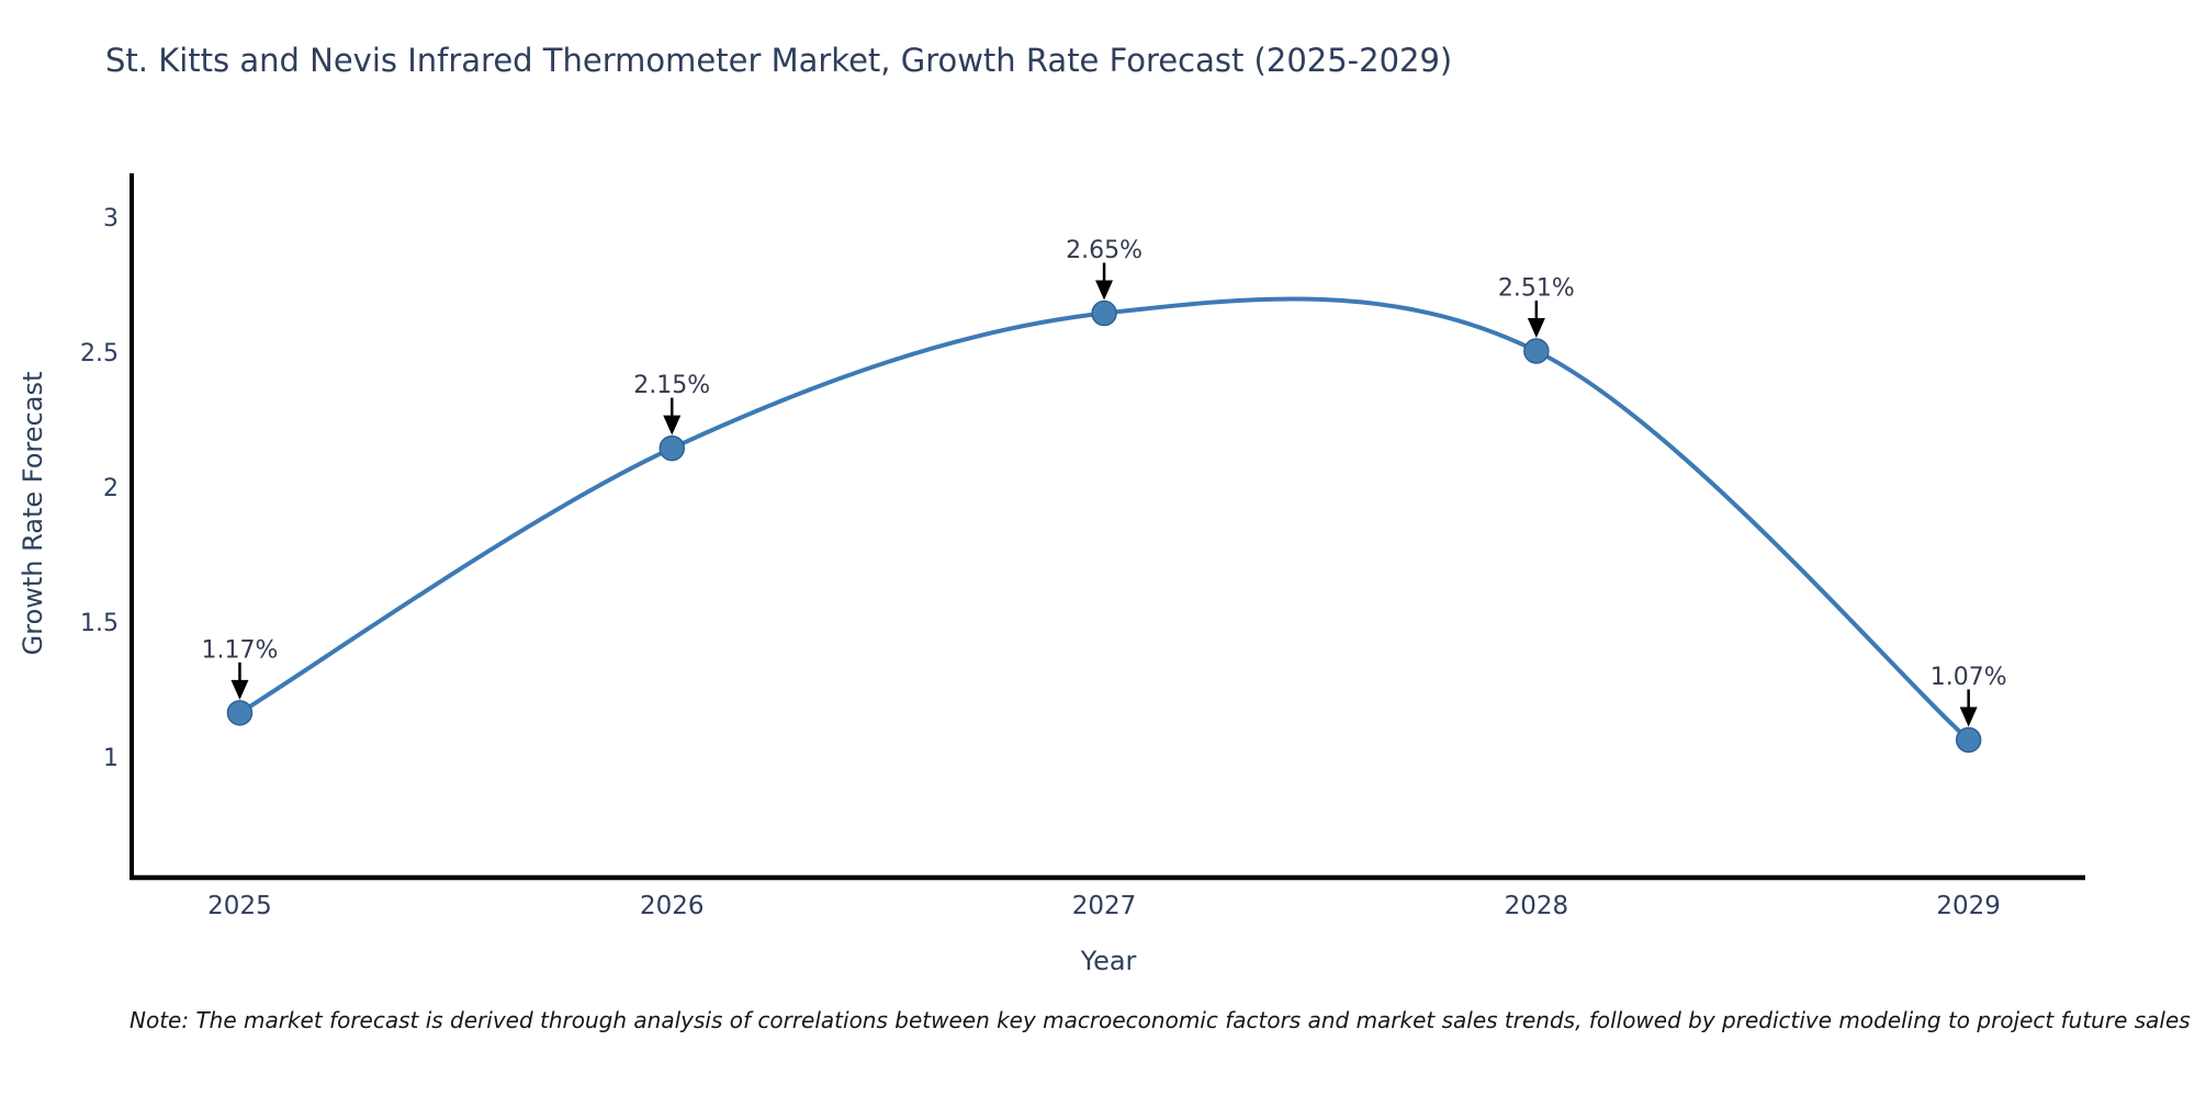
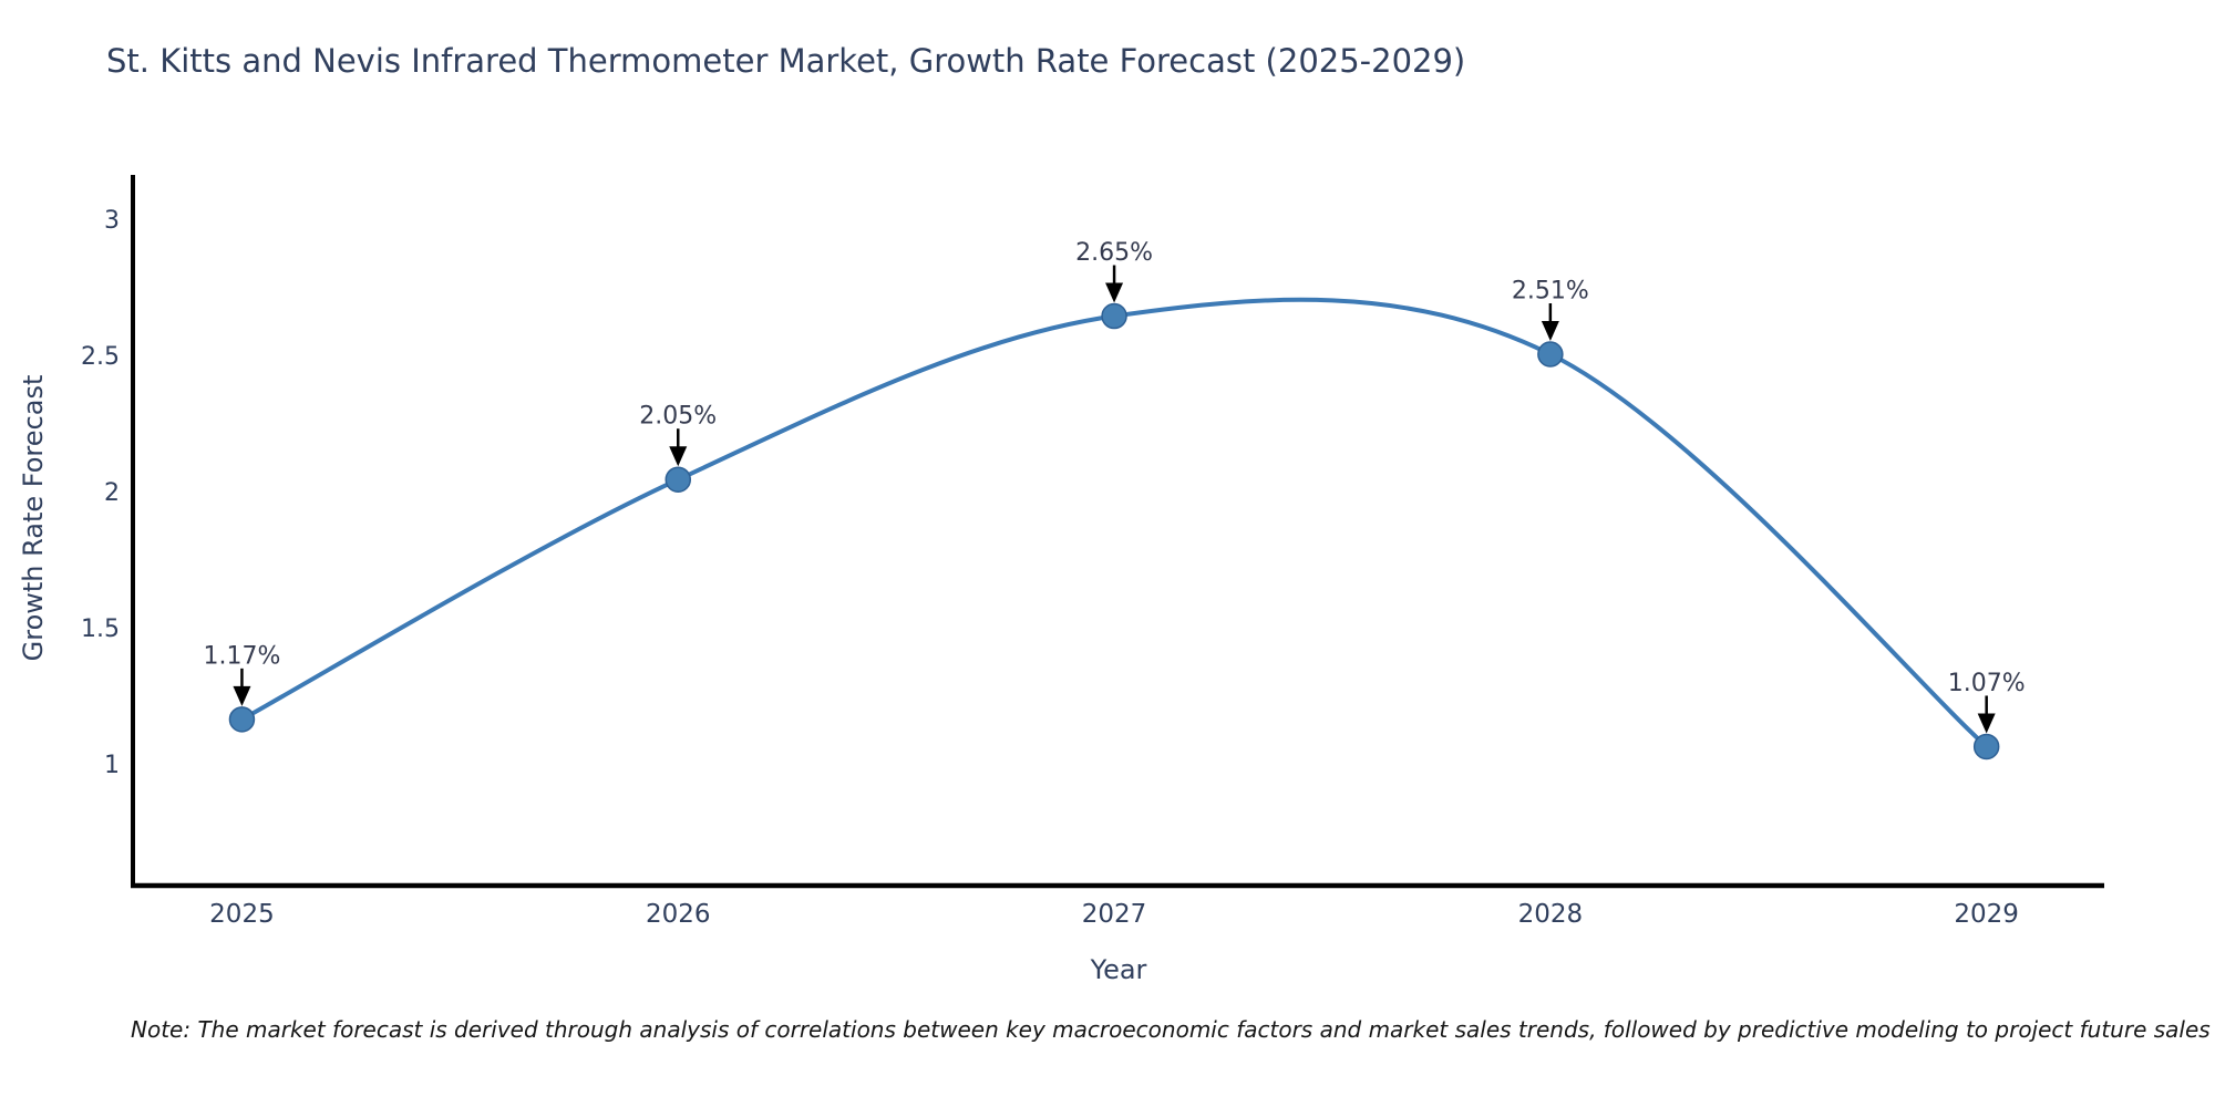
2026: 2.15% -> 2.05%
